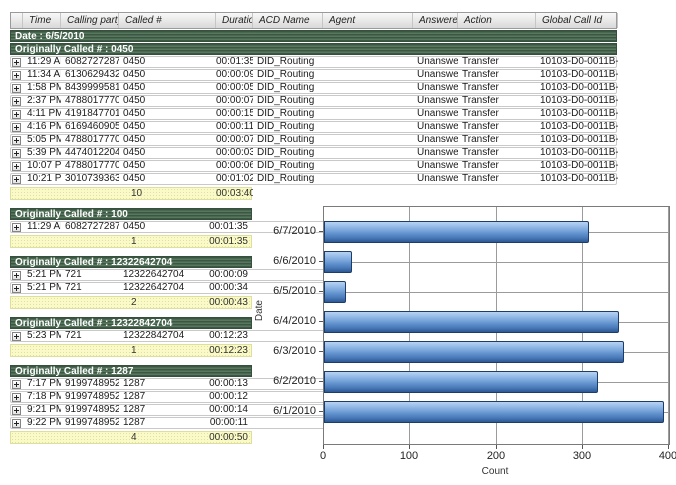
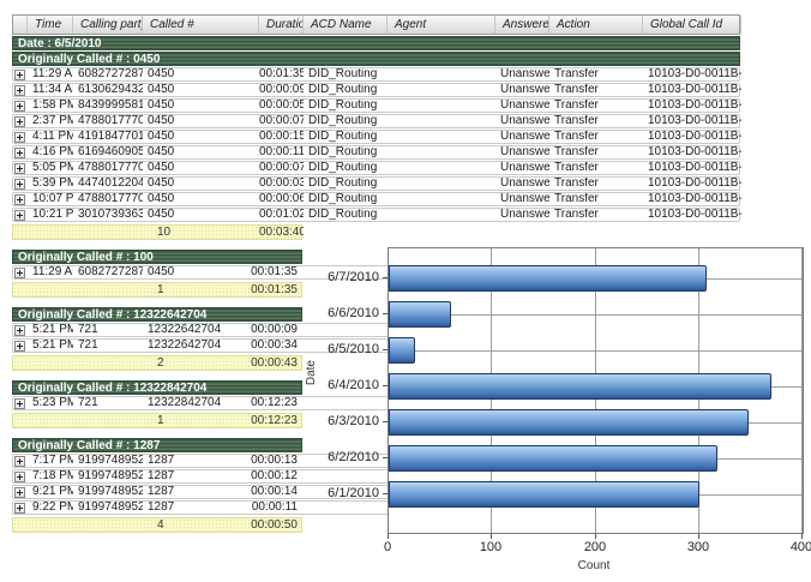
6/6/2010: 30 -> 60
6/4/2010: 340 -> 370
6/1/2010: 390 -> 300
